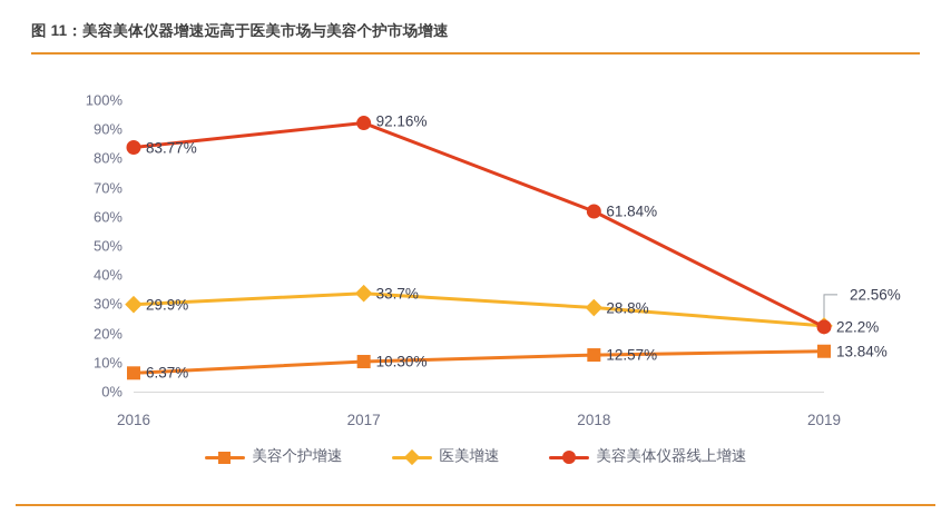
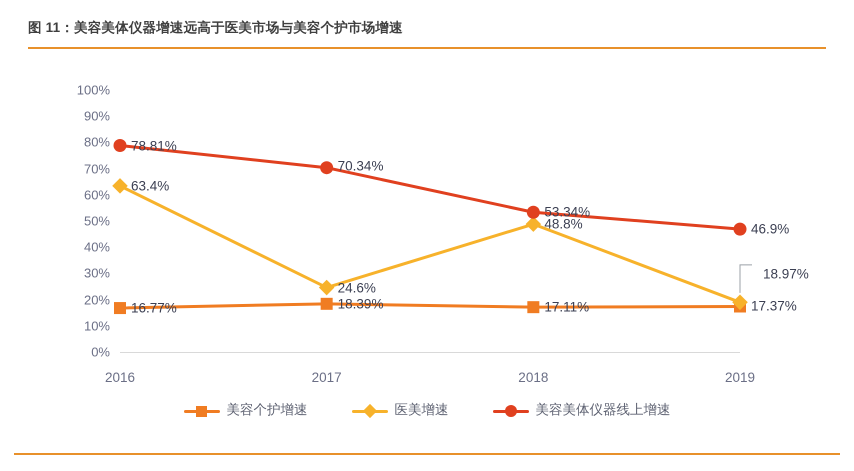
美容个护增速/2016: 6.37% -> 16.77%
医美增速/2016: 29.9% -> 63.4%
美容美体仪器线上增速/2016: 83.77% -> 78.81%
美容个护增速/2017: 10.30% -> 18.39%
医美增速/2017: 33.7% -> 24.6%
美容美体仪器线上增速/2017: 92.16% -> 70.34%
美容个护增速/2018: 12.57% -> 17.11%
医美增速/2018: 28.8% -> 48.8%
美容美体仪器线上增速/2018: 61.84% -> 53.34%
美容个护增速/2019: 13.84% -> 17.37%
医美增速/2019: 22.56% -> 18.97%
美容美体仪器线上增速/2019: 22.2% -> 46.9%
